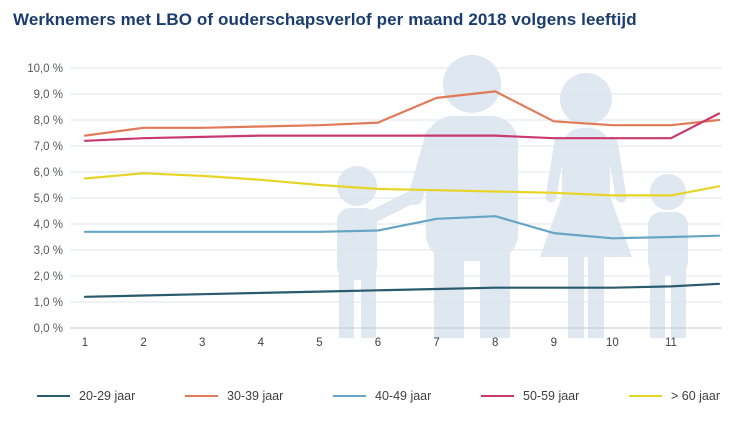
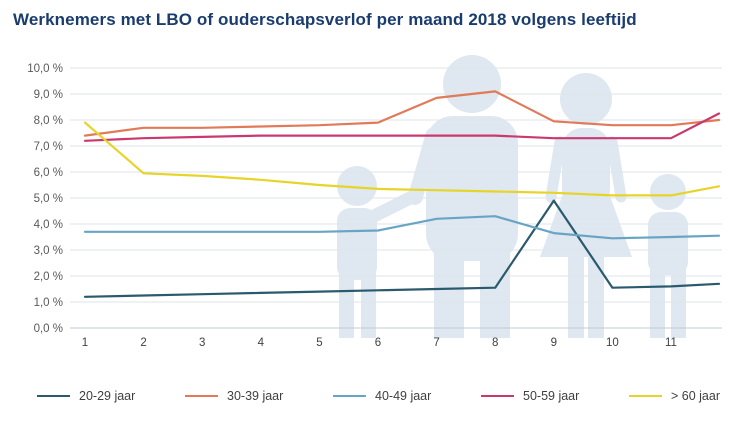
> 60 jaar/1: 5,8% -> 7,9%
20-29 jaar/9: 1,6% -> 4,9%
